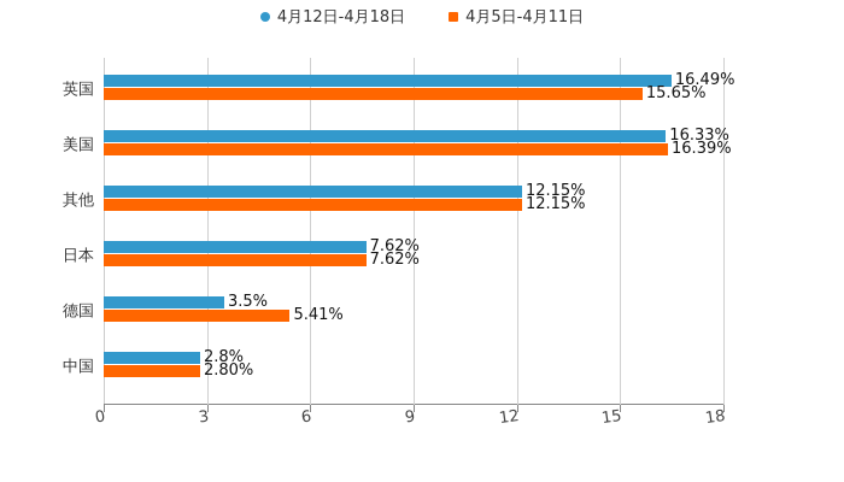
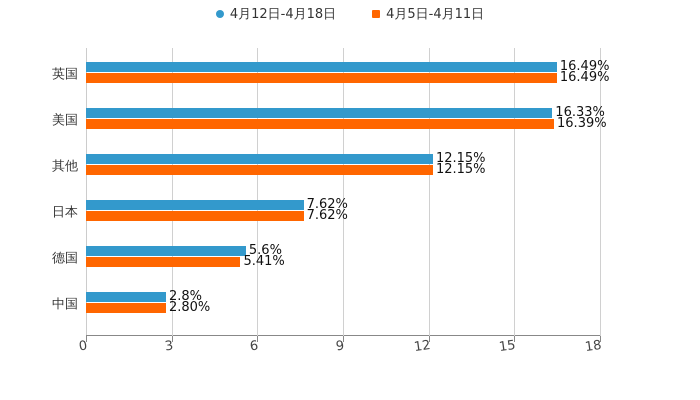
4月5日-4月11日/英国: 15.65% -> 16.49%
4月12日-4月18日/德国: 3.5% -> 5.6%
